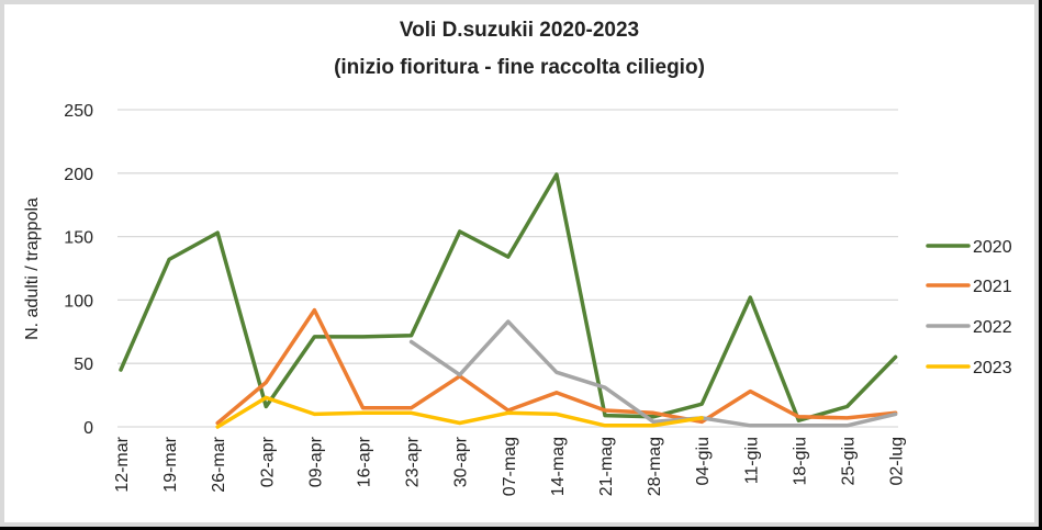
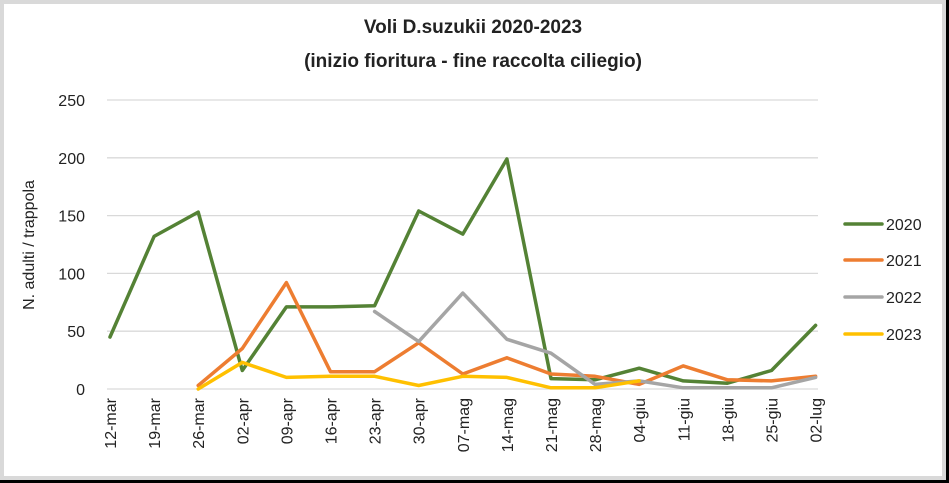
2020/11-giu: 102 -> 7
2021/11-giu: 28 -> 20
